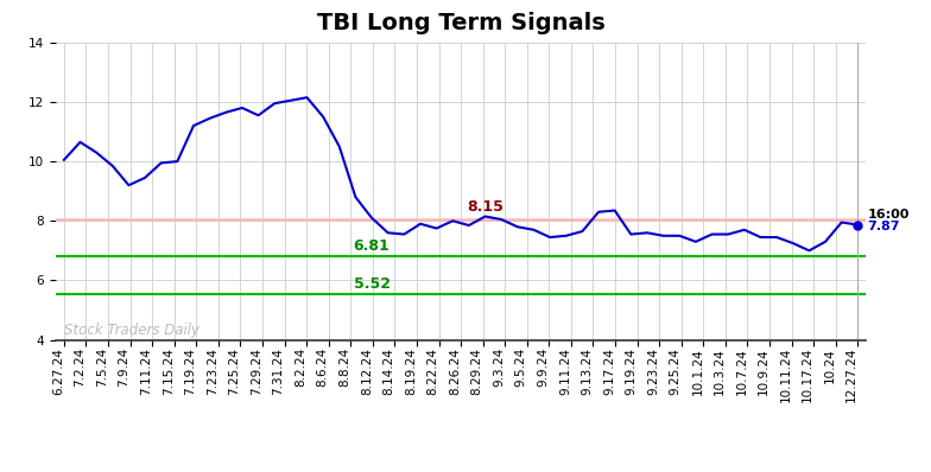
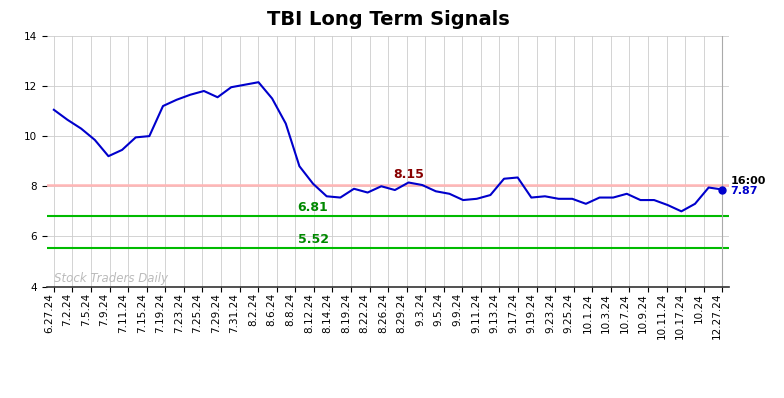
6.27.24: 10.05 -> 11.05
